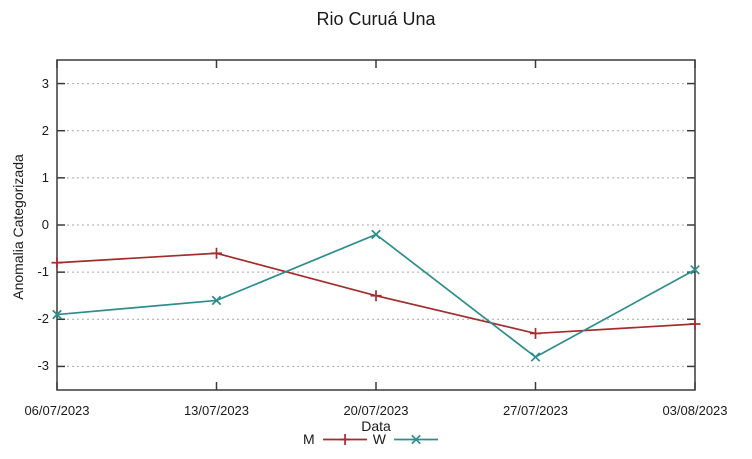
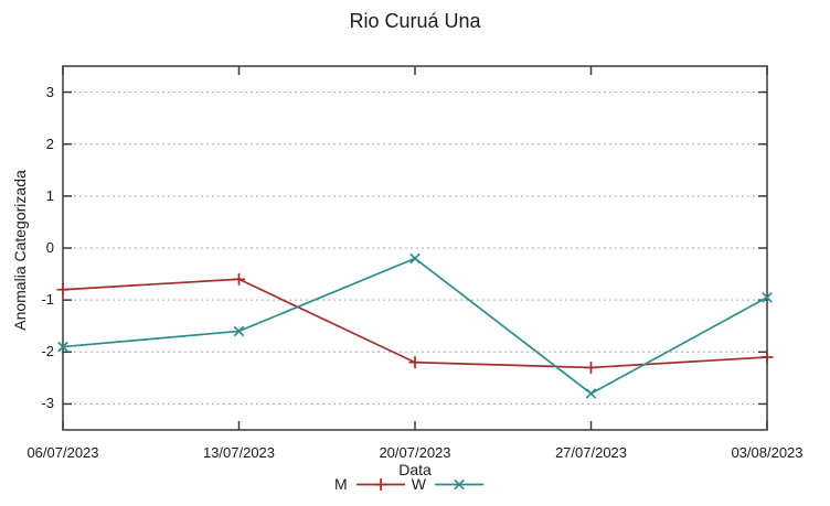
M/20/07/2023: -1.5 -> -2.2
